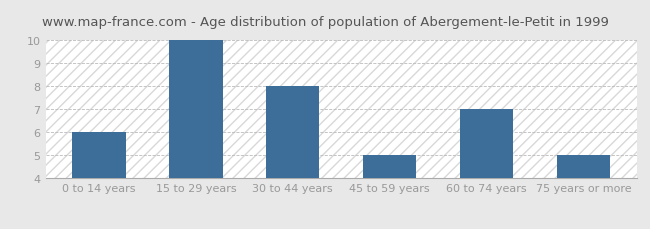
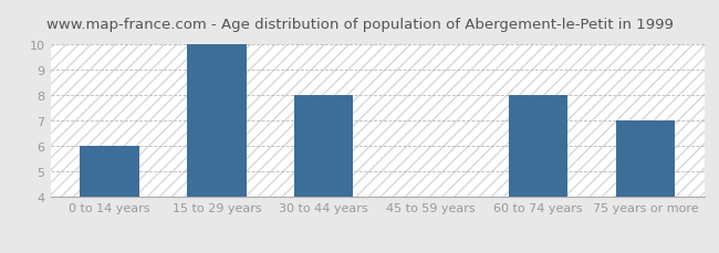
45 to 59 years: 5 -> 4
60 to 74 years: 7 -> 8
75 years or more: 5 -> 7
